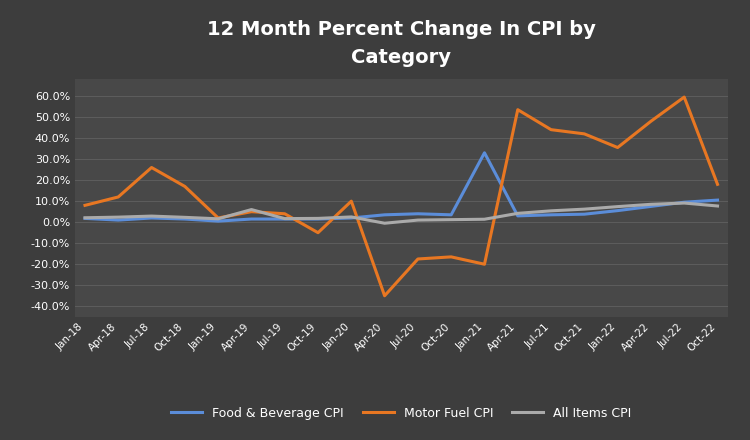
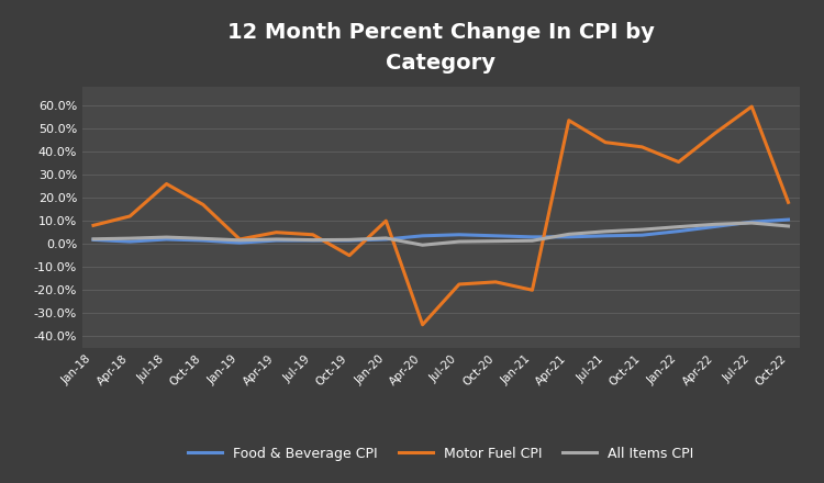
All Items CPI/Apr-19: 6.0% -> 2.0%
Food & Beverage CPI/Jan-21: 33.0% -> 3.0%
